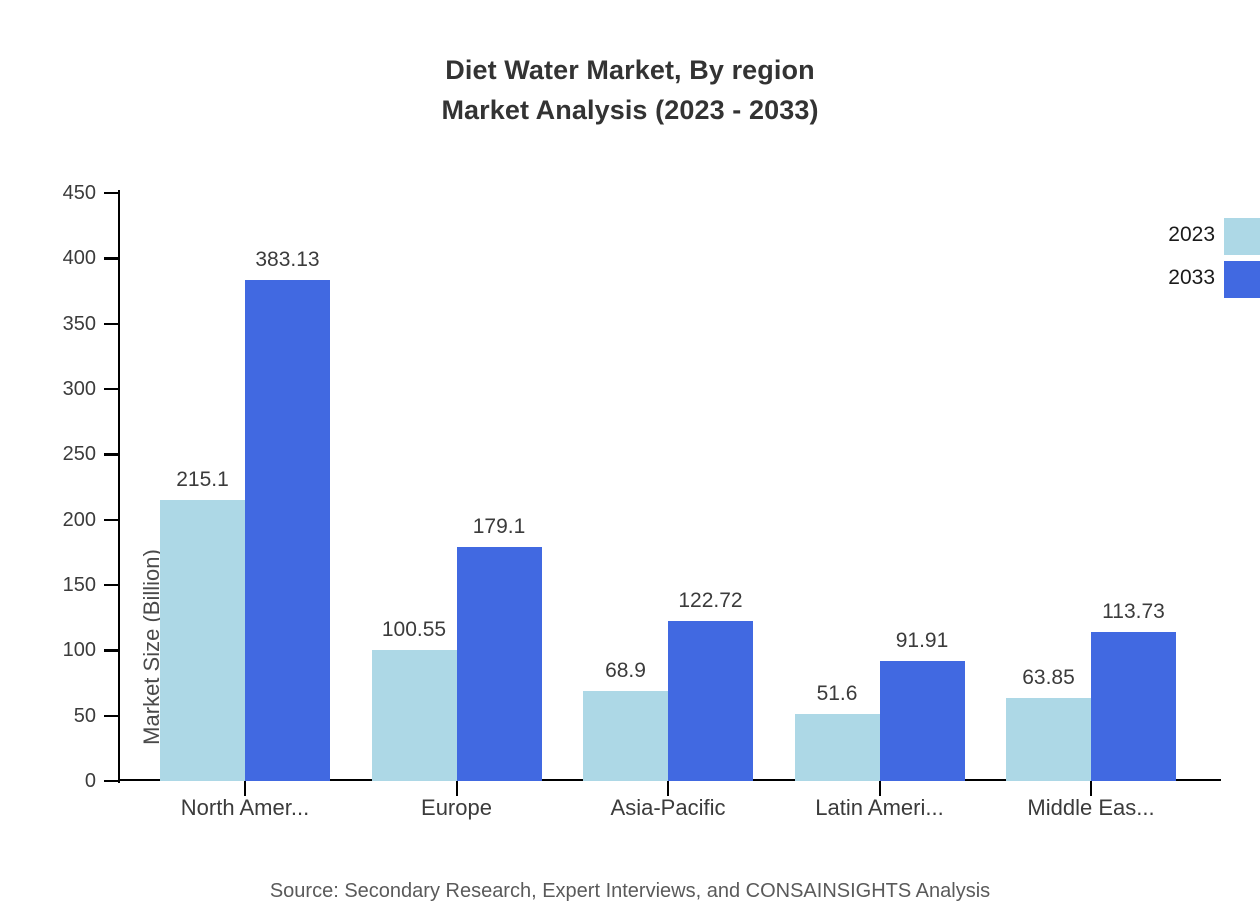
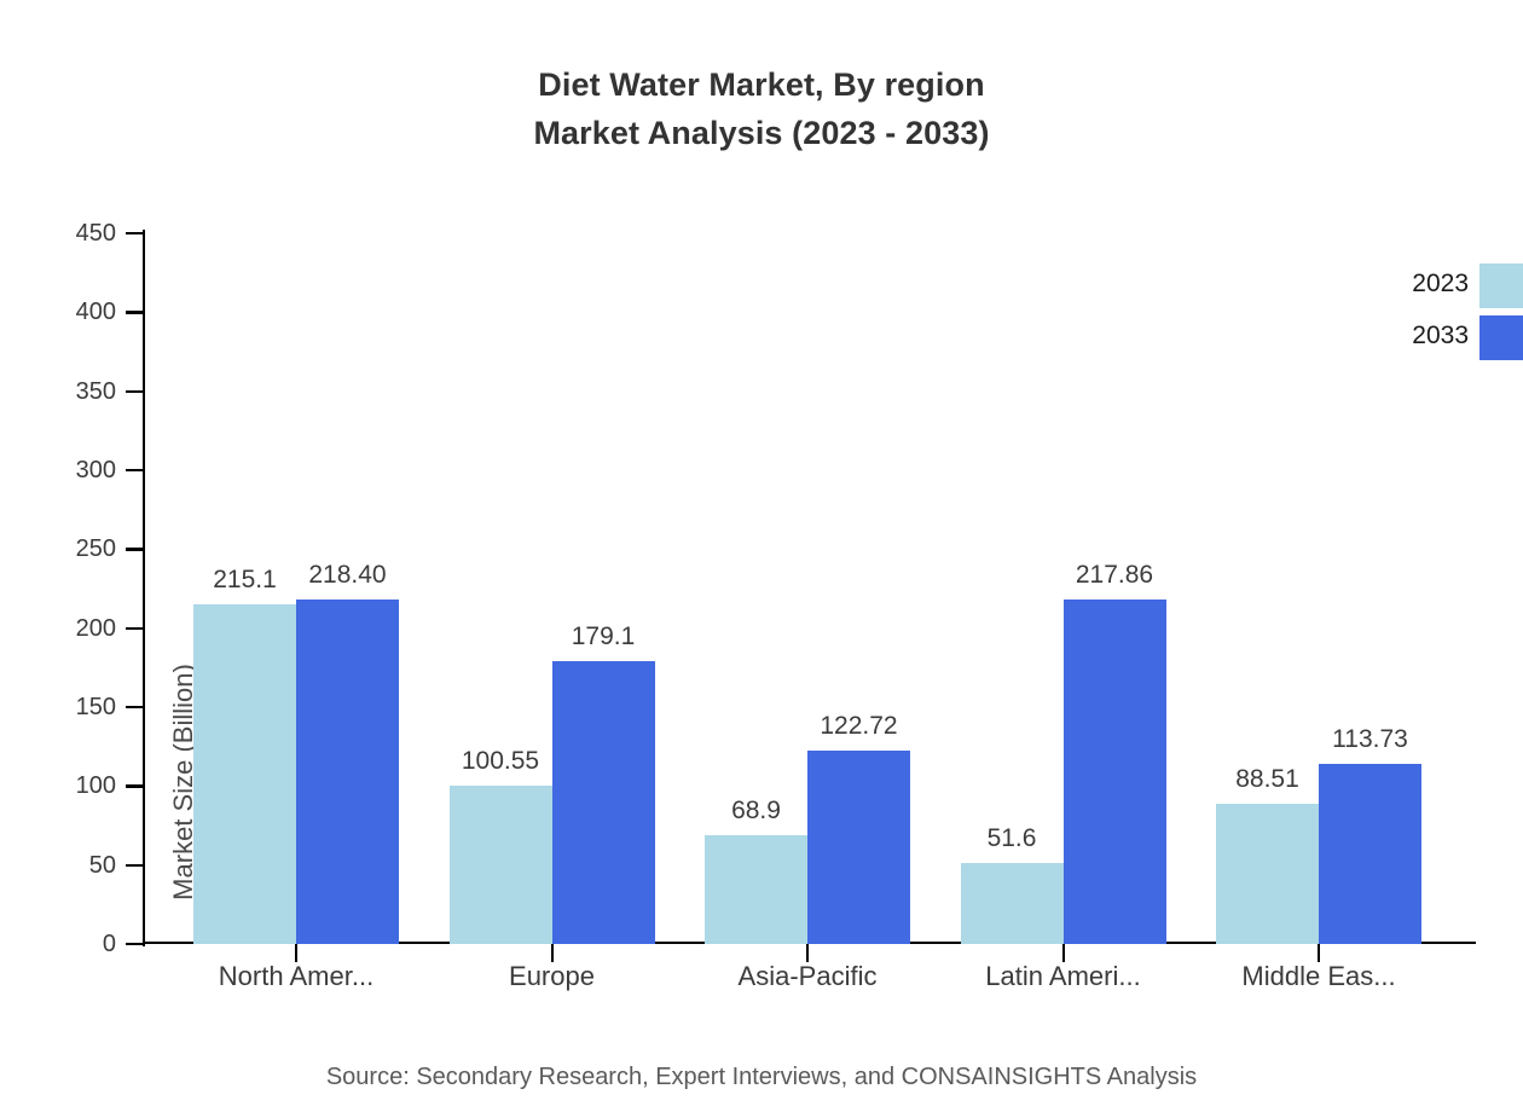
2033/North Amer...: 383.13 -> 218.40
2033/Latin Ameri...: 91.91 -> 217.86
2023/Middle Eas...: 63.85 -> 88.51
